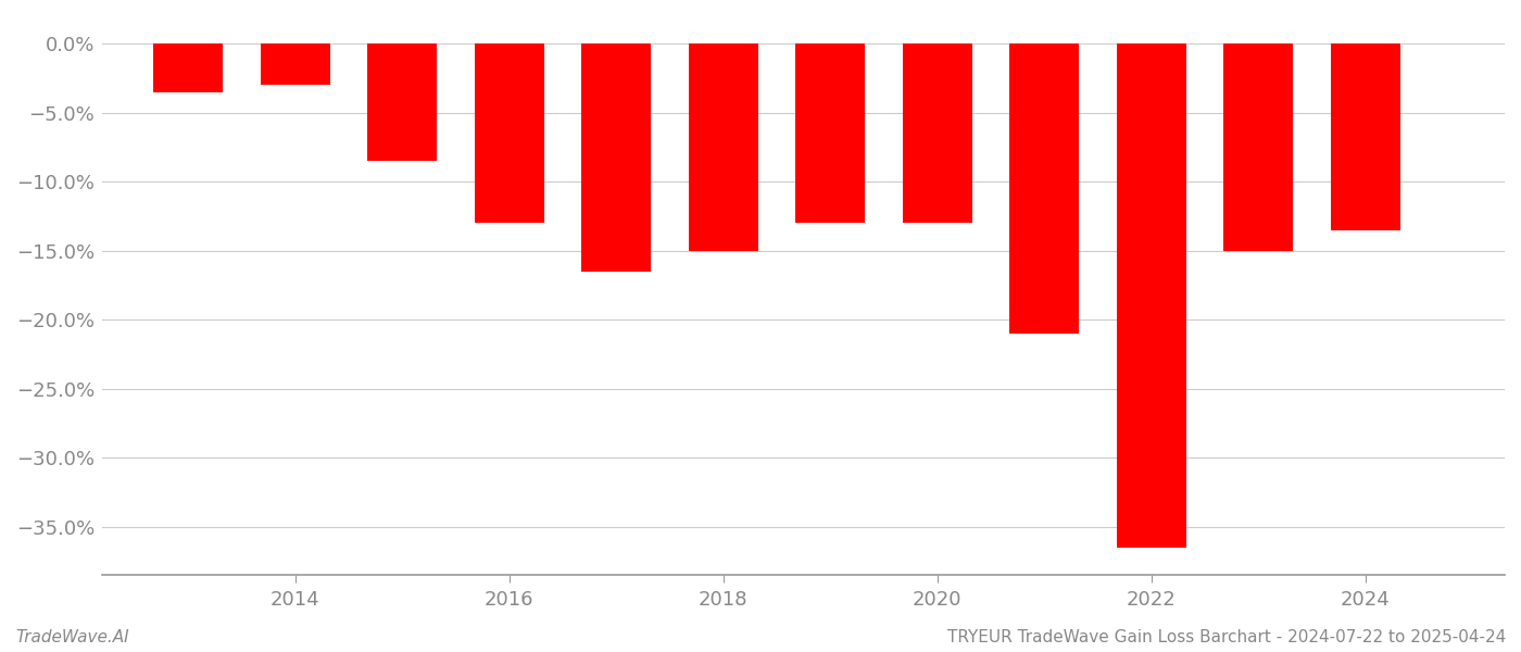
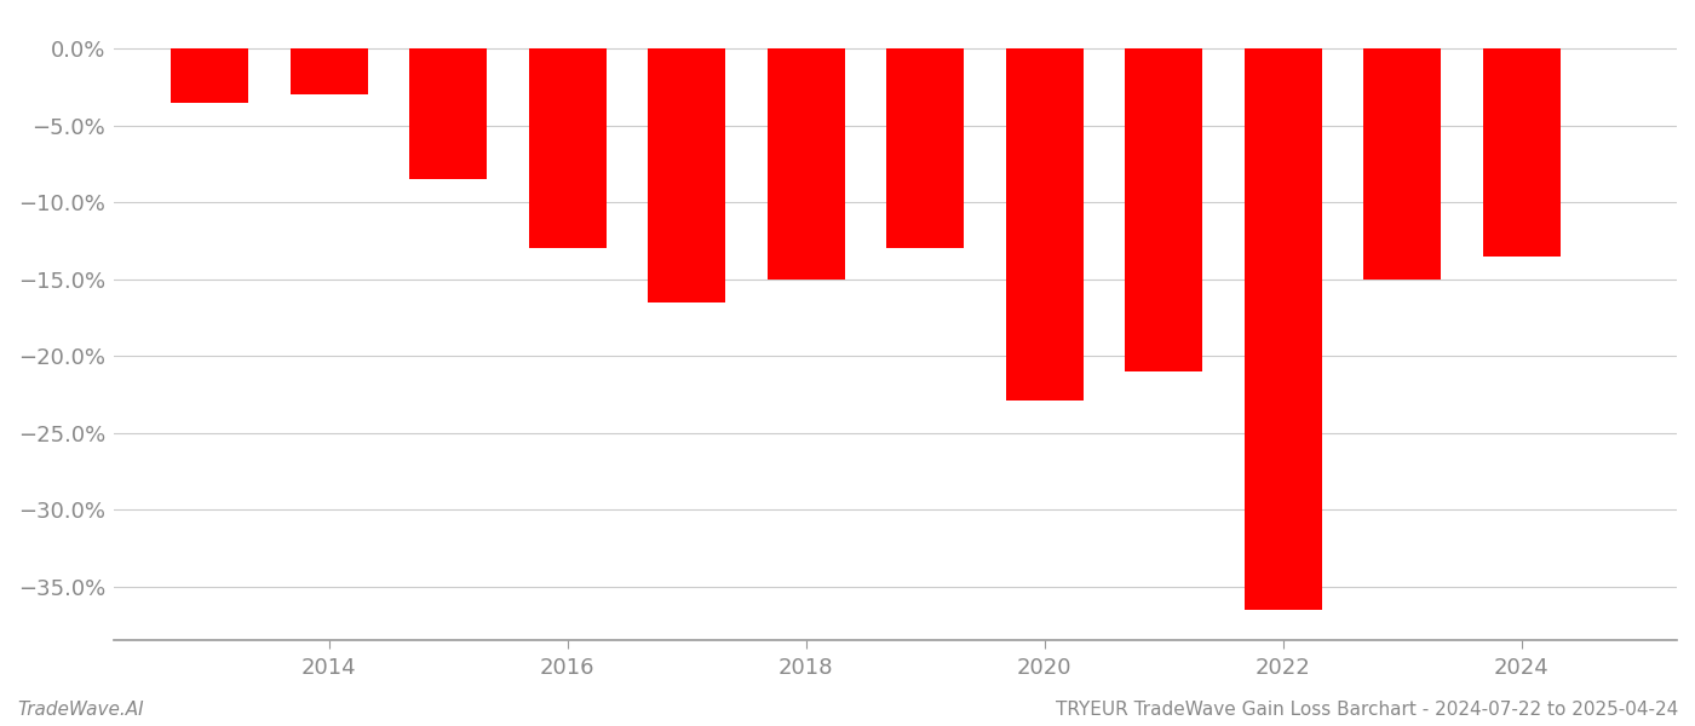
2020: -13.0% -> -22.9%
